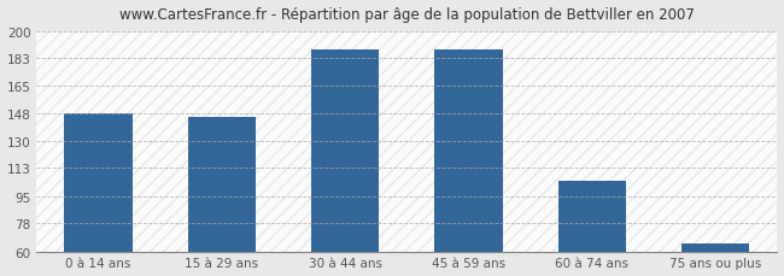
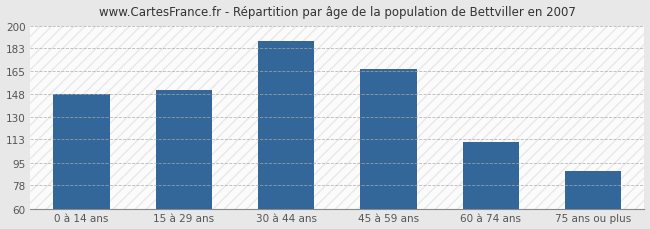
15 à 29 ans: 145 -> 151
45 à 59 ans: 188 -> 167
60 à 74 ans: 105 -> 111
75 ans ou plus: 65 -> 89
